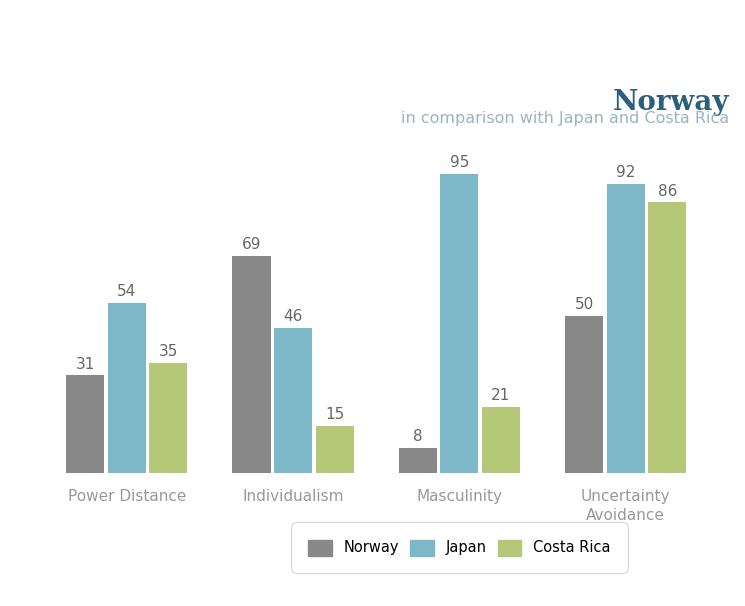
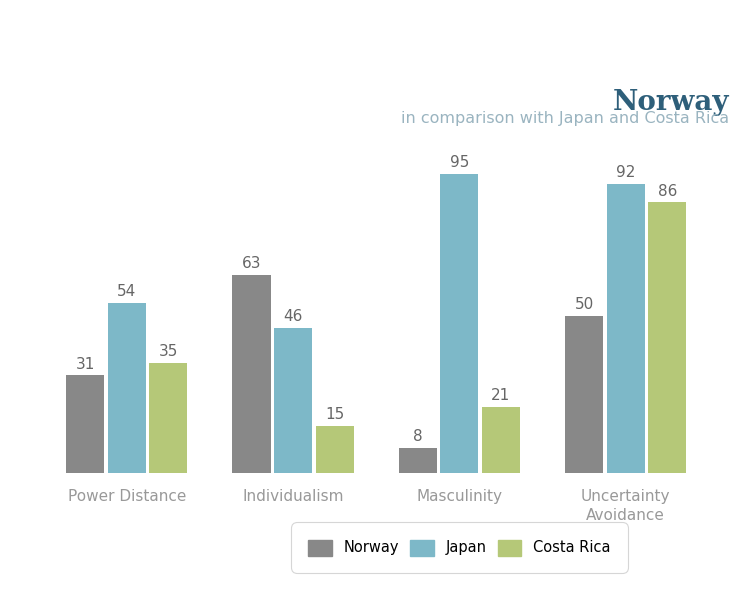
Norway/Individualism: 69 -> 63
